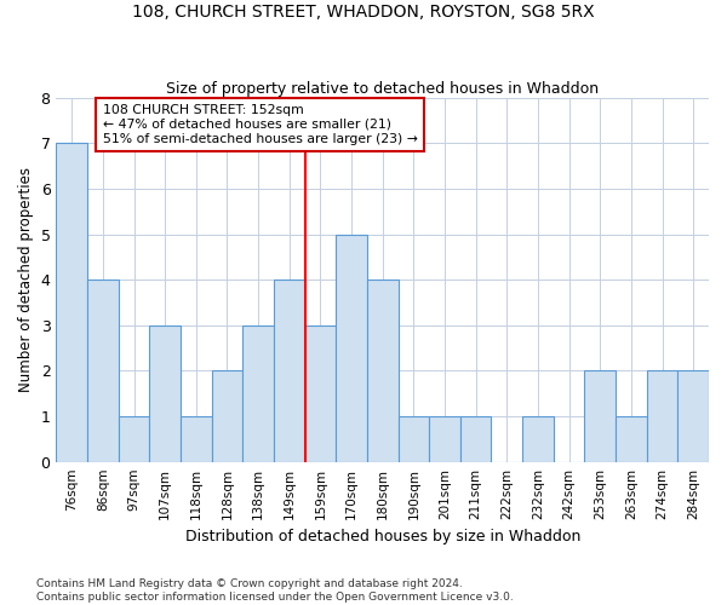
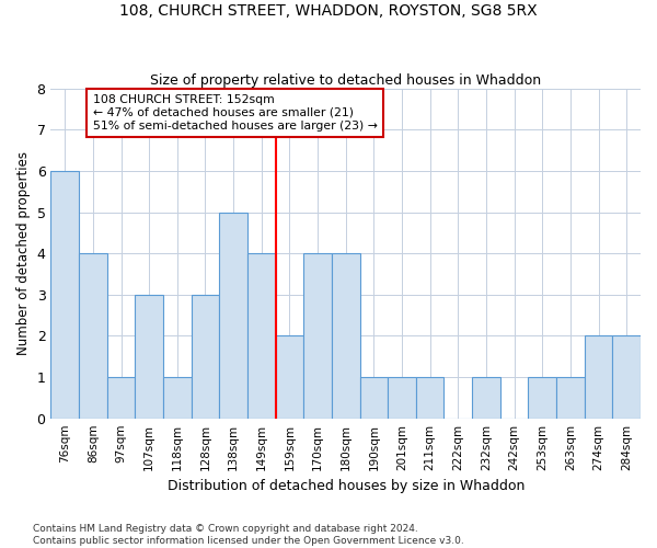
76sqm: 7 -> 6
128sqm: 2 -> 3
138sqm: 3 -> 5
159sqm: 3 -> 2
170sqm: 5 -> 4
253sqm: 2 -> 1
